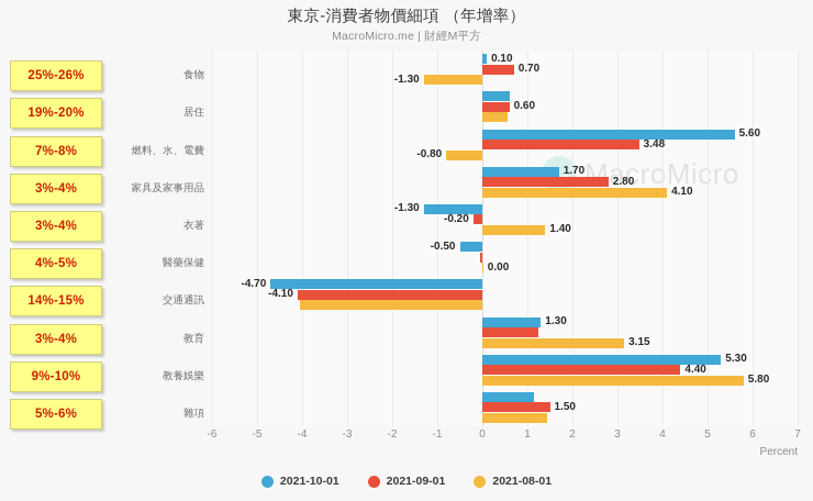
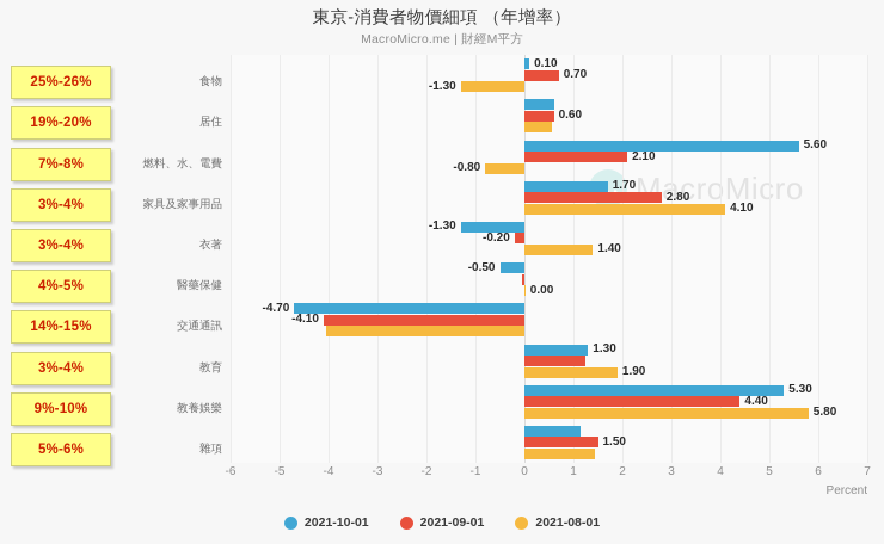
2021-09-01/燃料、水、電費: 3.48 -> 2.10
2021-08-01/教育: 3.15 -> 1.90
